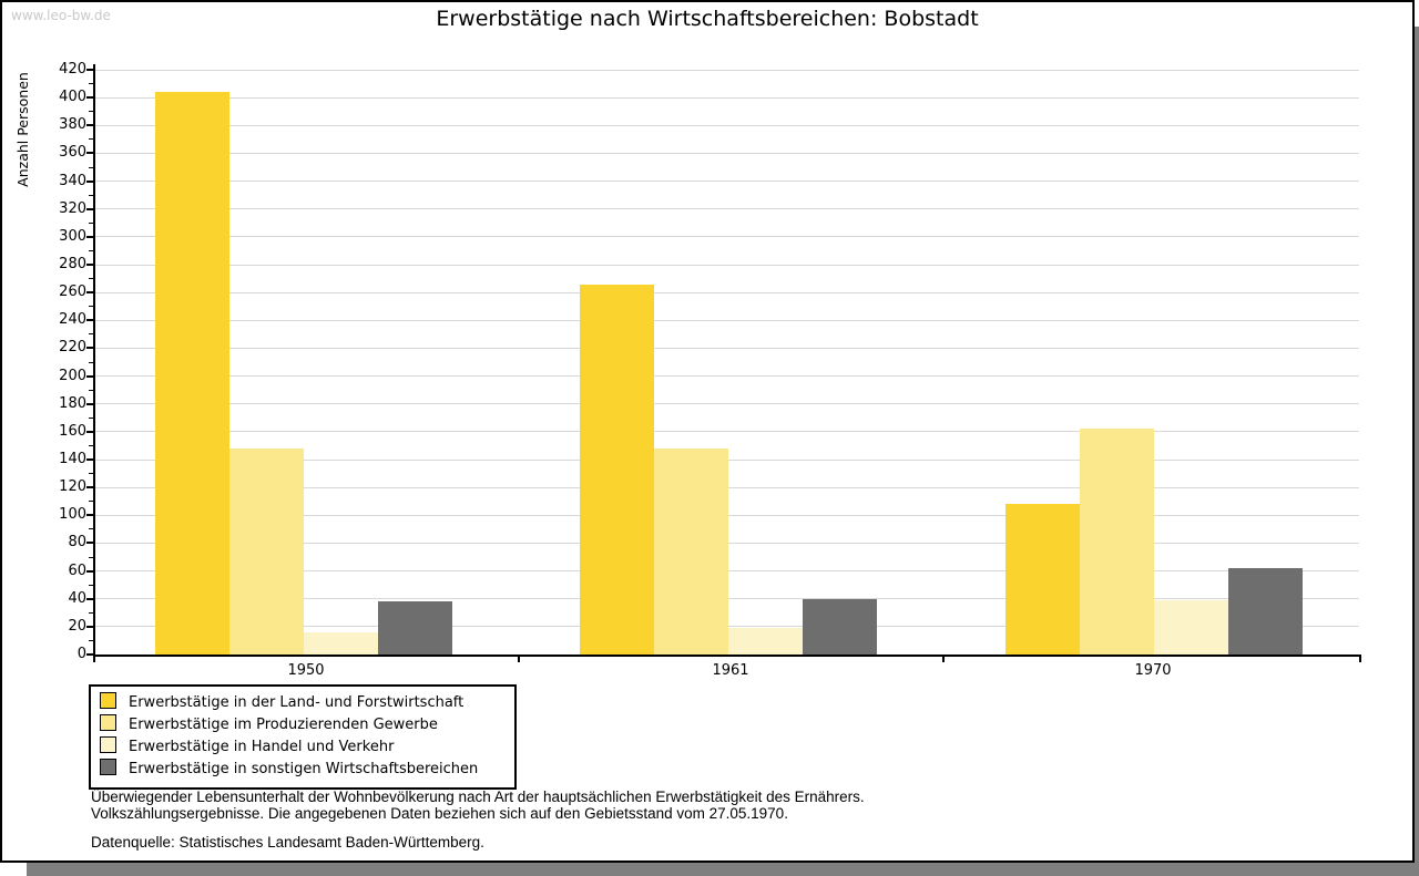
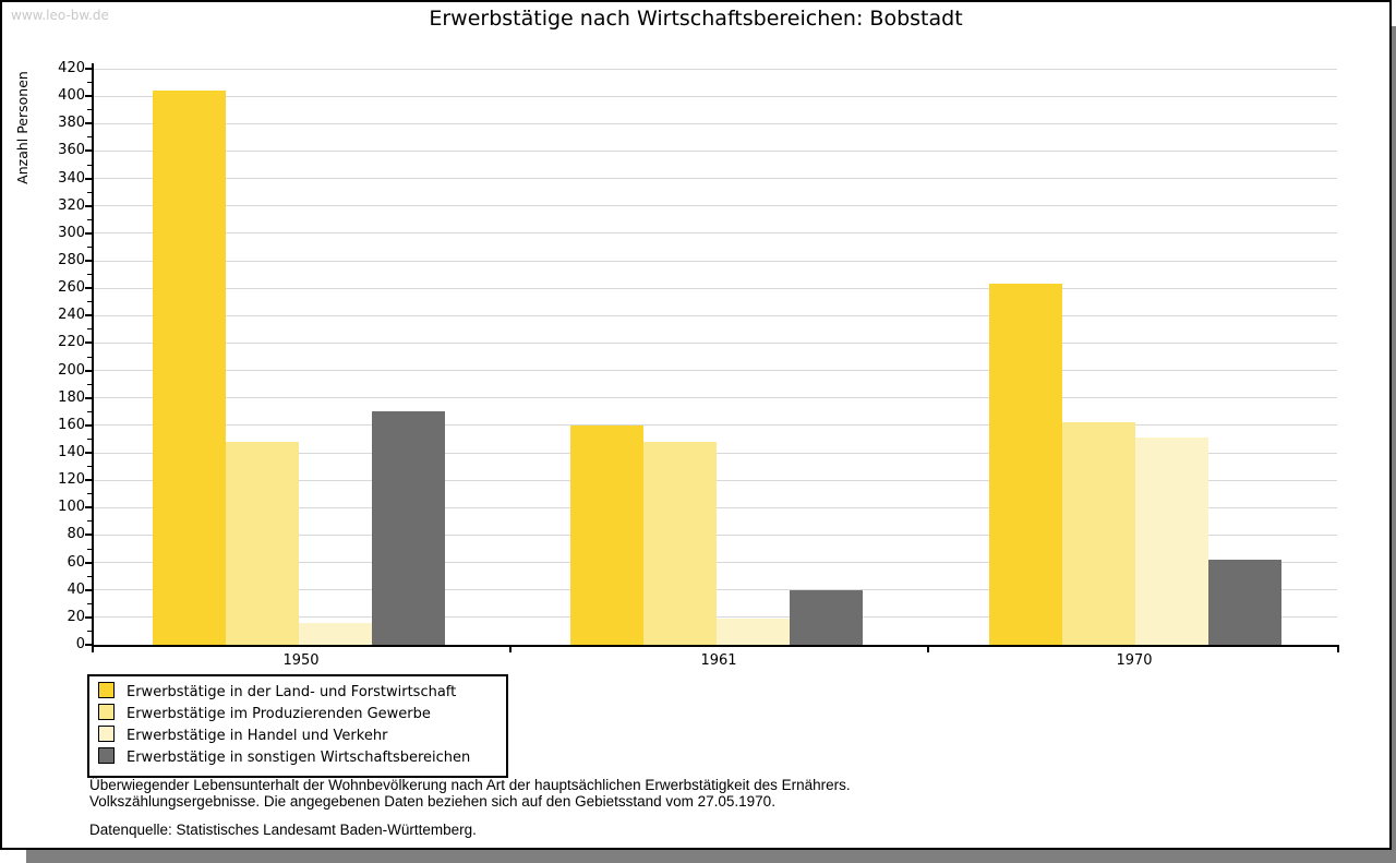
Erwerbstätige in sonstigen Wirtschaftsbereichen/1950: 38 -> 170
Erwerbstätige in der Land- und Forstwirtschaft/1961: 266 -> 160
Erwerbstätige in der Land- und Forstwirtschaft/1970: 108 -> 263
Erwerbstätige in Handel und Verkehr/1970: 39 -> 151
